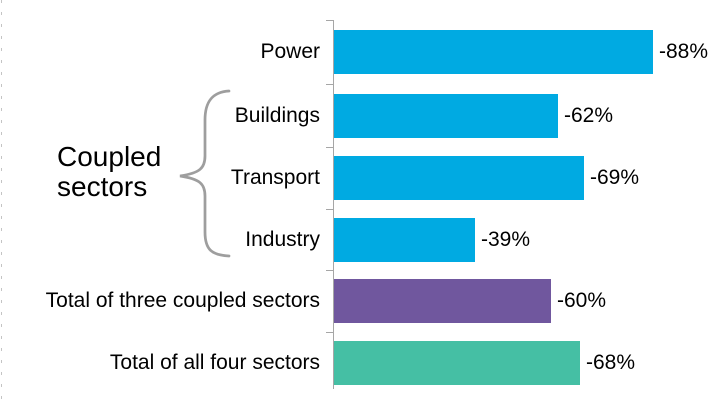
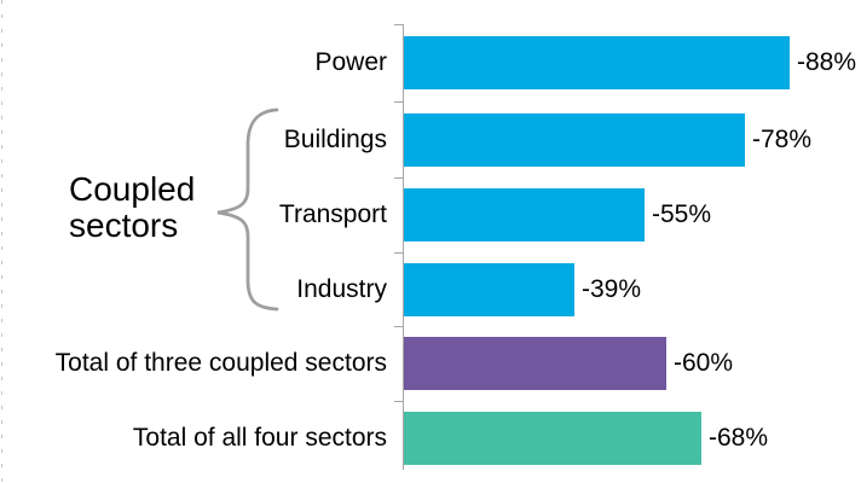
Buildings: -62% -> -78%
Transport: -69% -> -55%
